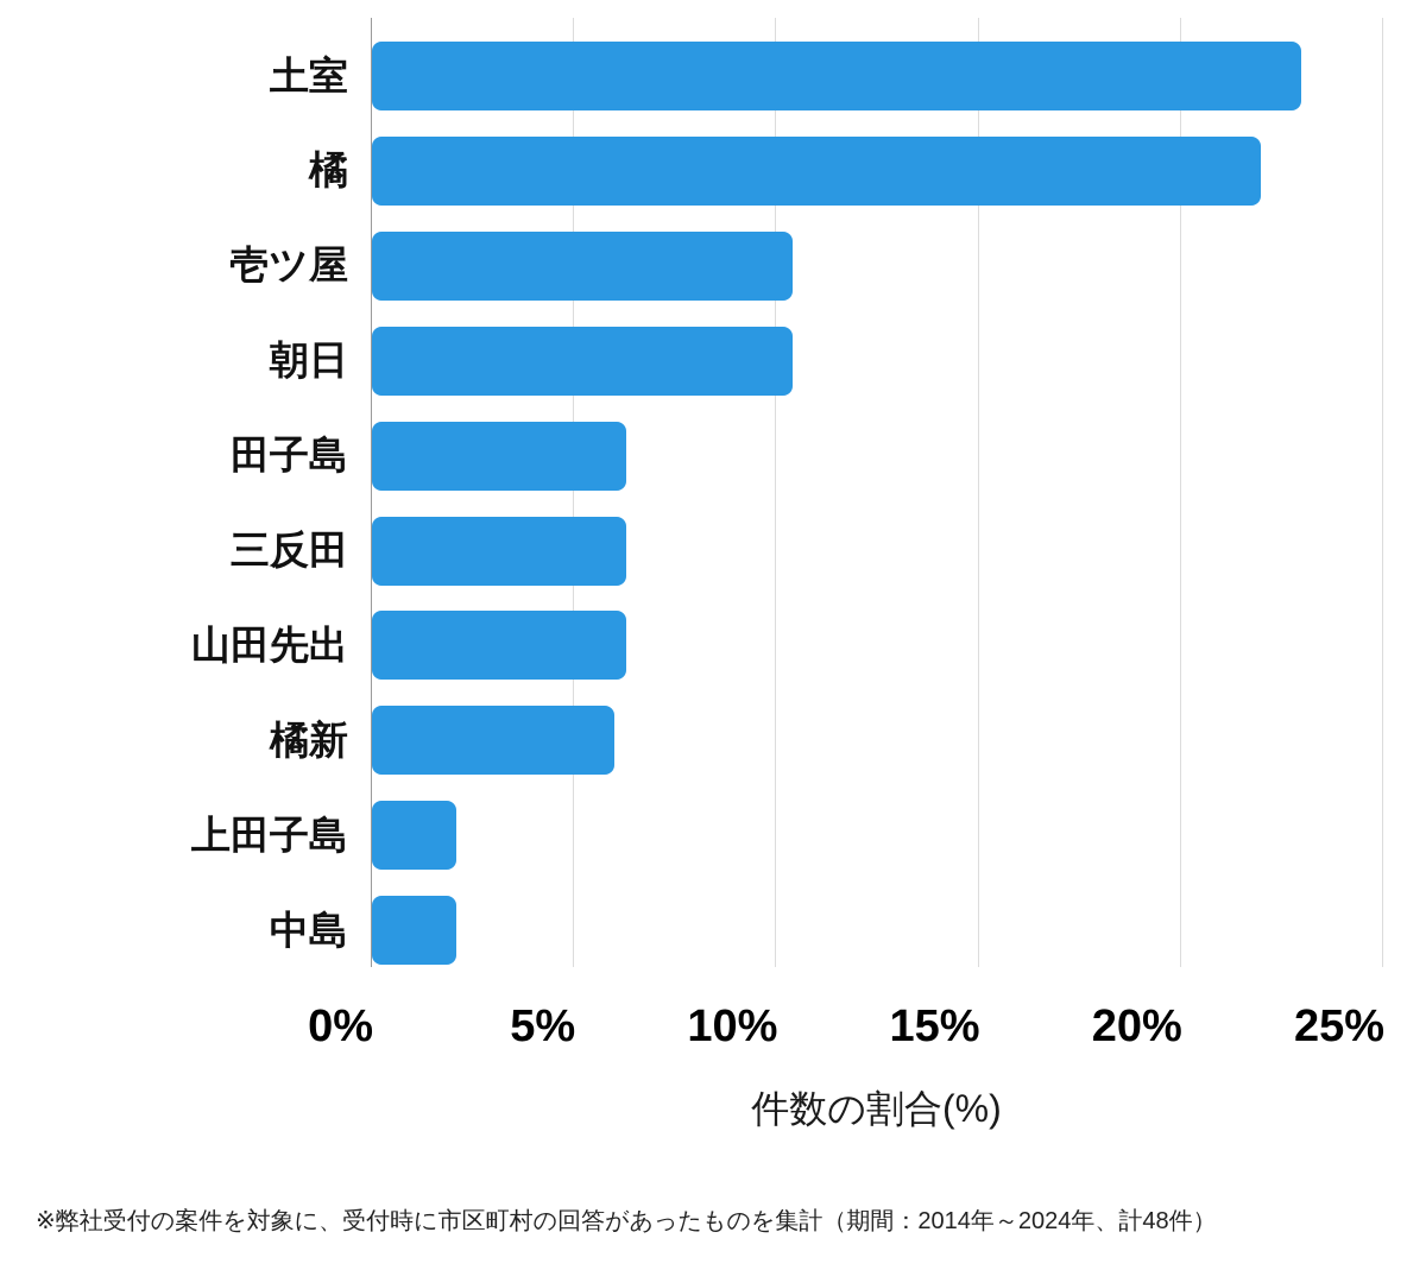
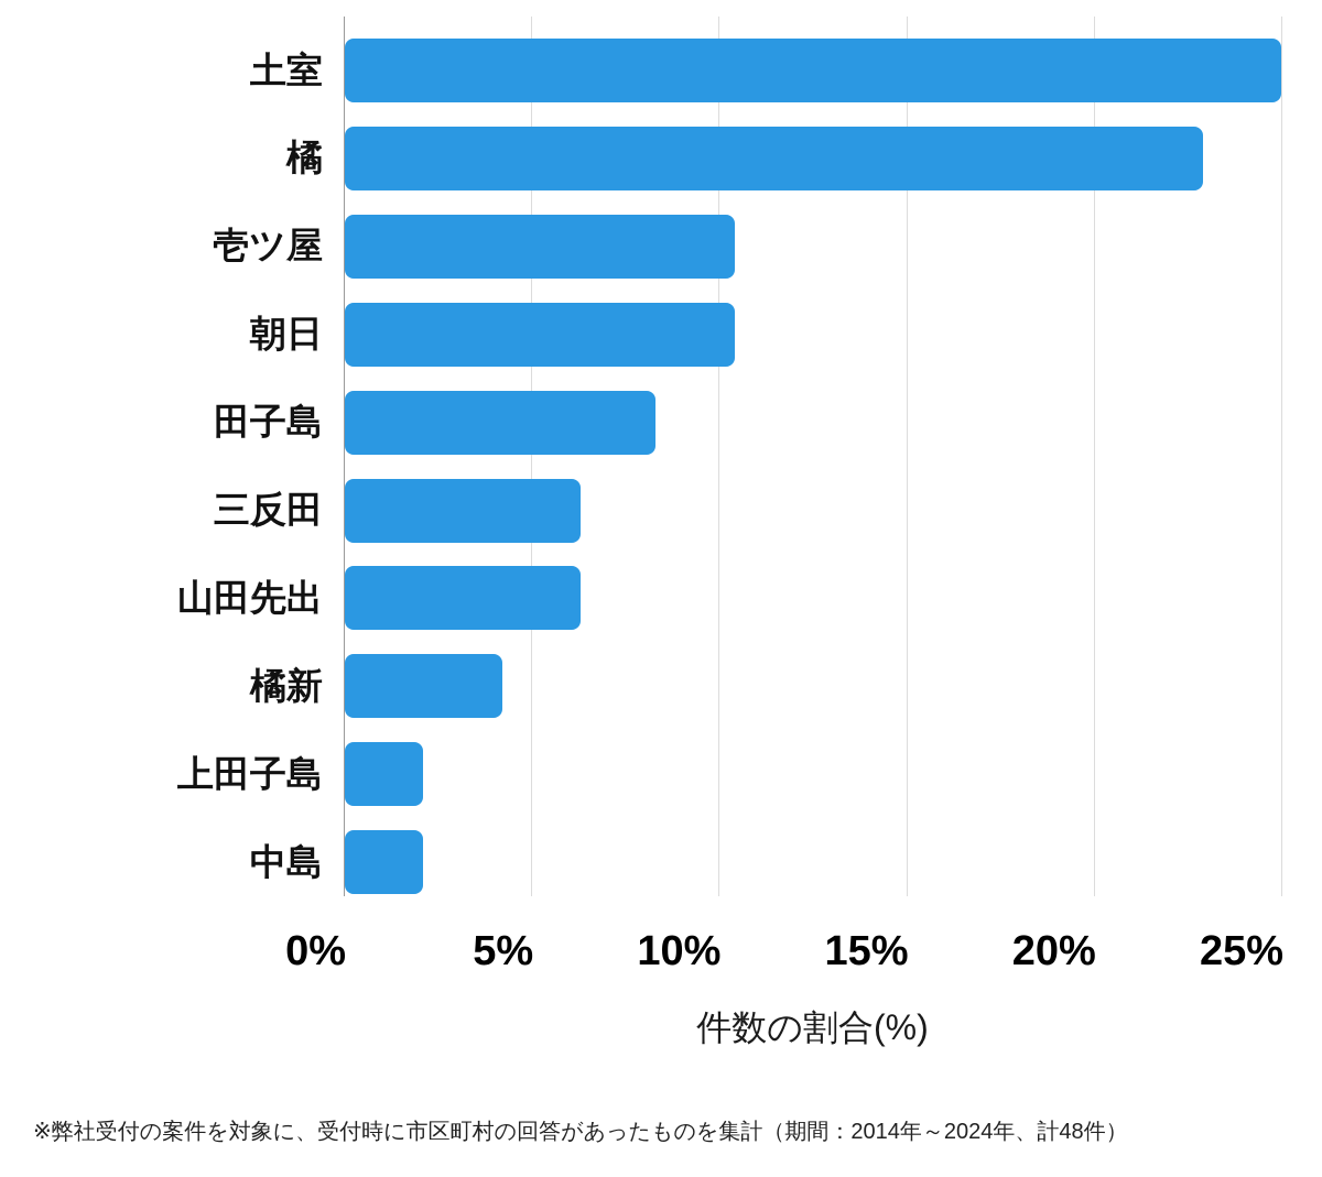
土室: 23.0% -> 25.0%
橘: 22.0% -> 22.9%
田子島: 6.3% -> 8.3%
橘新: 6.0% -> 4.2%
